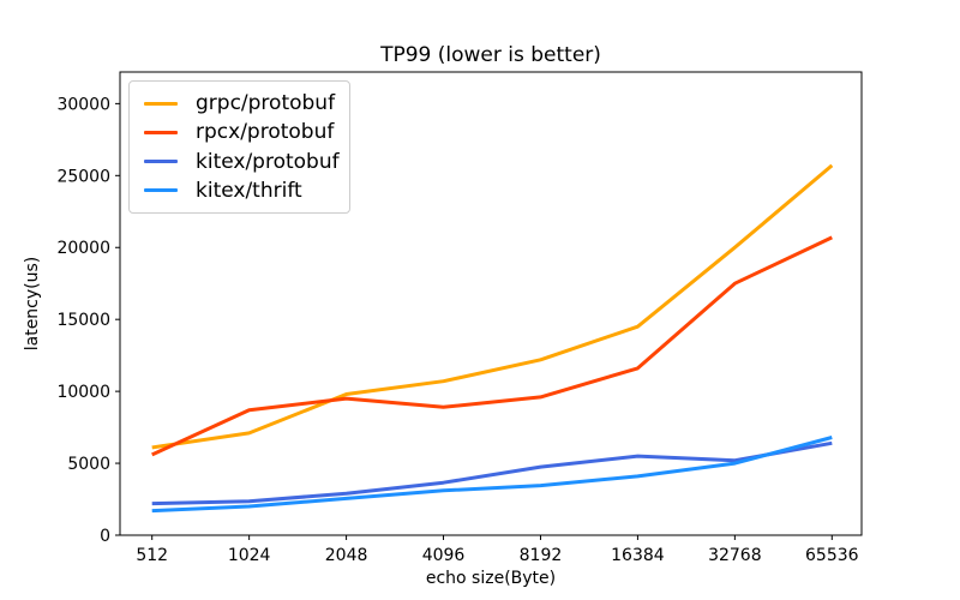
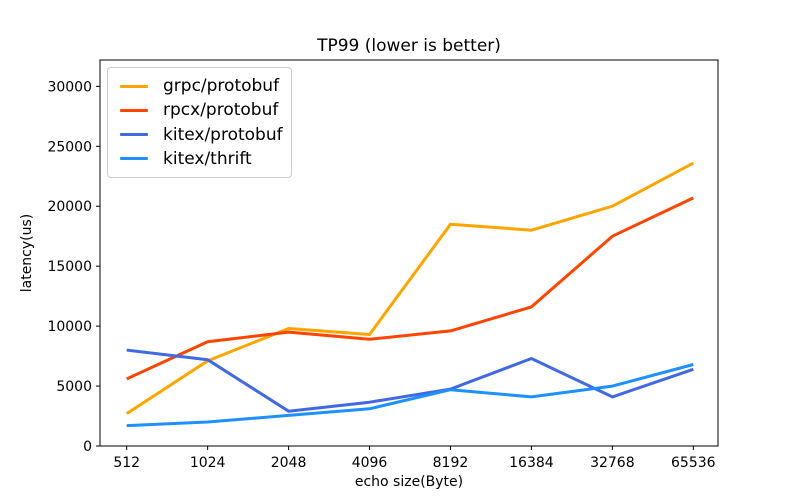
grpc/protobuf/512: 6100 -> 2700
kitex/protobuf/512: 2200 -> 8000
kitex/protobuf/1024: 2400 -> 7200
grpc/protobuf/4096: 10700 -> 9300
grpc/protobuf/8192: 12200 -> 18500
kitex/thrift/8192: 3400 -> 4700
grpc/protobuf/16384: 14500 -> 18000
kitex/protobuf/16384: 5500 -> 7300
kitex/protobuf/32768: 5200 -> 4100
grpc/protobuf/65536: 25700 -> 23600
